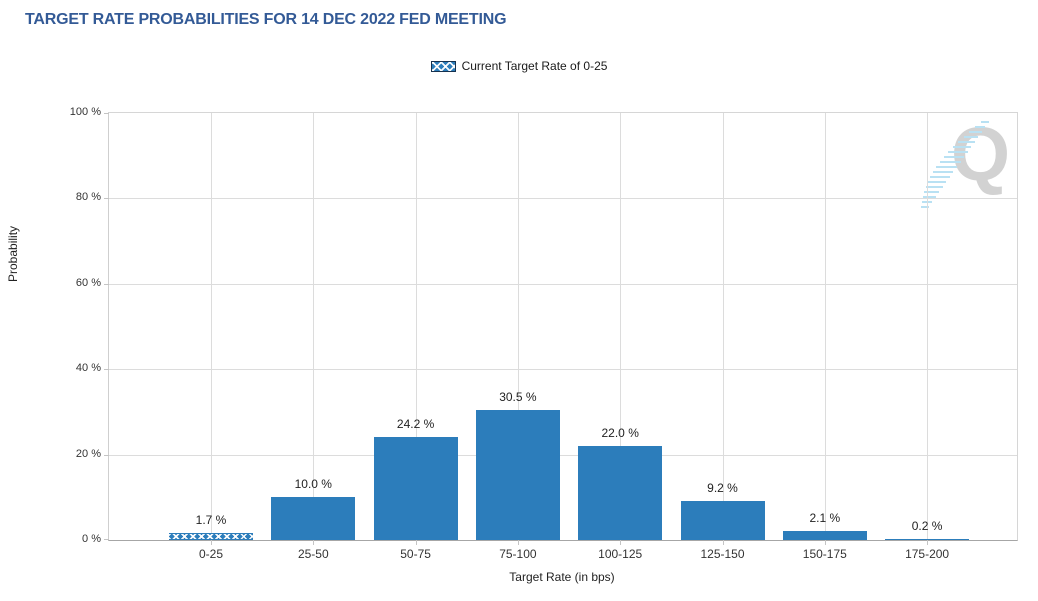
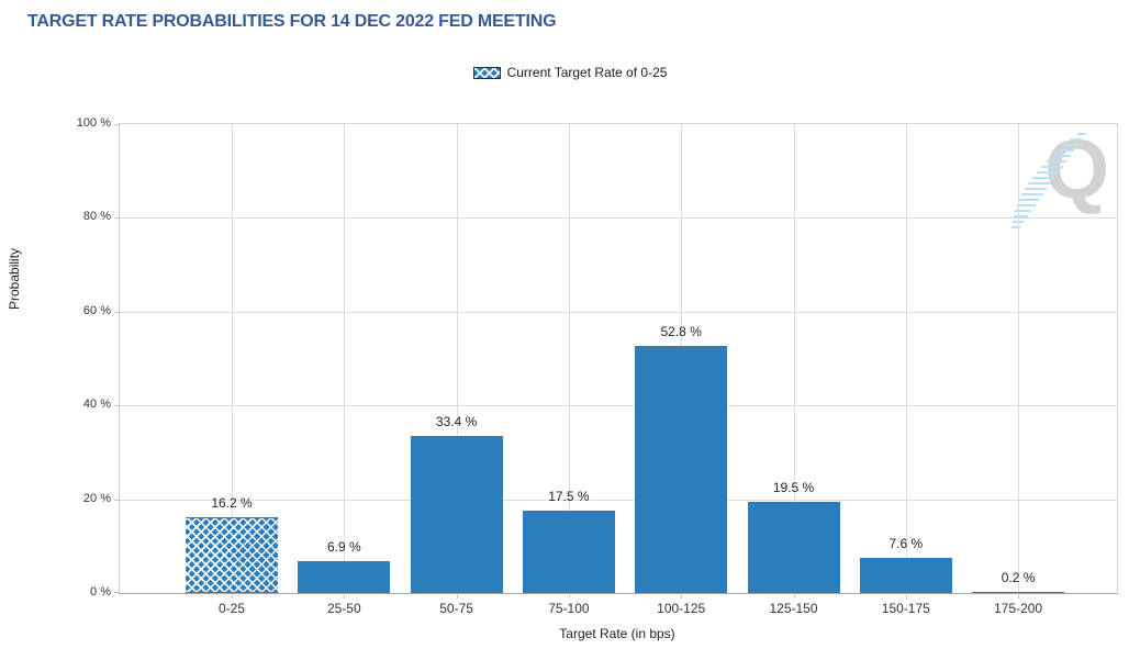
0-25: 1.7 -> 16.2
25-50: 10.0 -> 6.9
50-75: 24.2 -> 33.4
75-100: 30.5 -> 17.5
100-125: 22.0 -> 52.8
125-150: 9.2 -> 19.5
150-175: 2.1 -> 7.6
